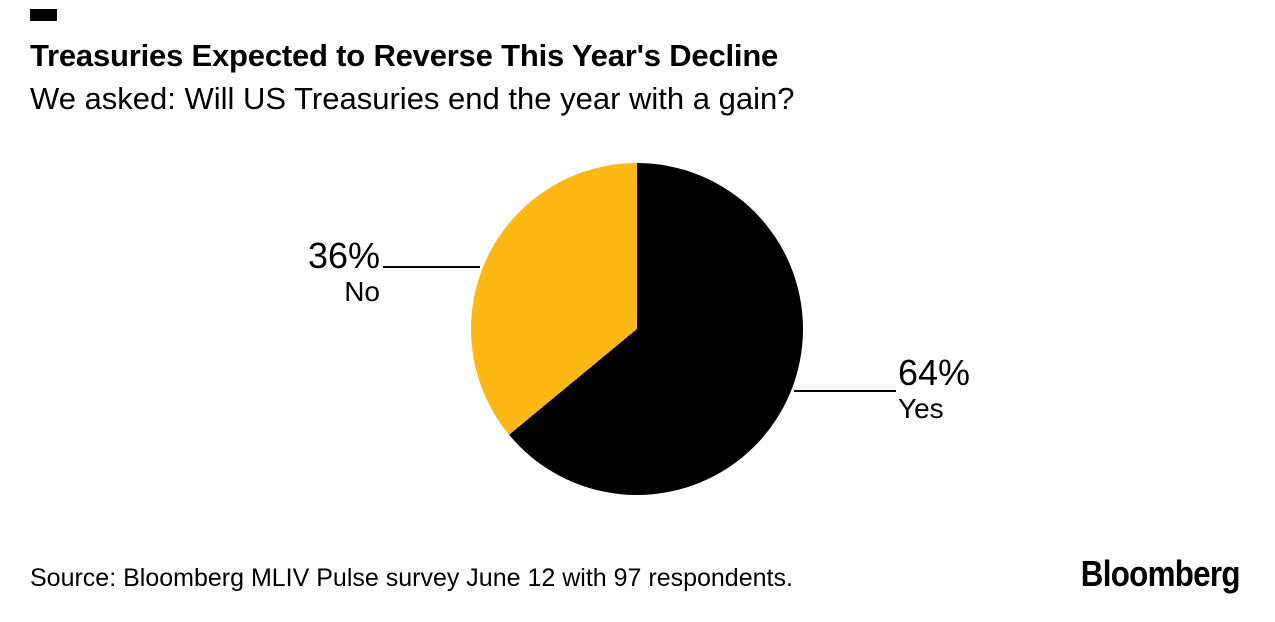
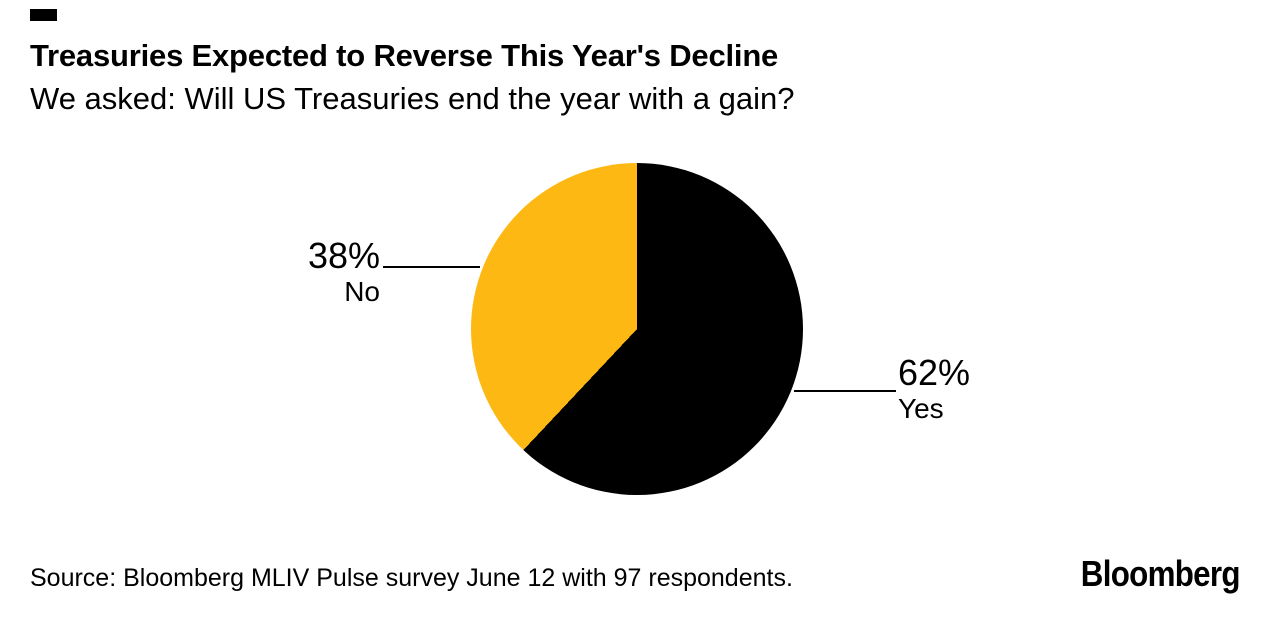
Yes: 64% -> 62%
No: 36% -> 38%
